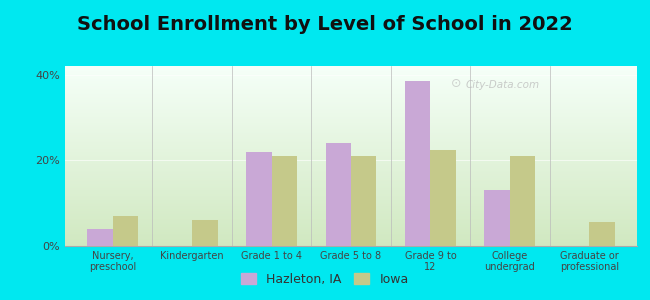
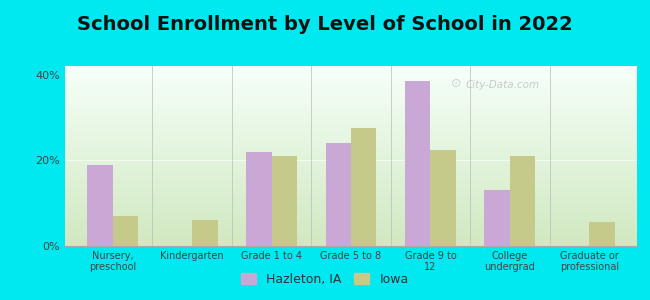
Hazleton, IA/Nursery, preschool: 4.0% -> 19.0%
Iowa/Grade 5 to 8: 21.0% -> 27.5%
